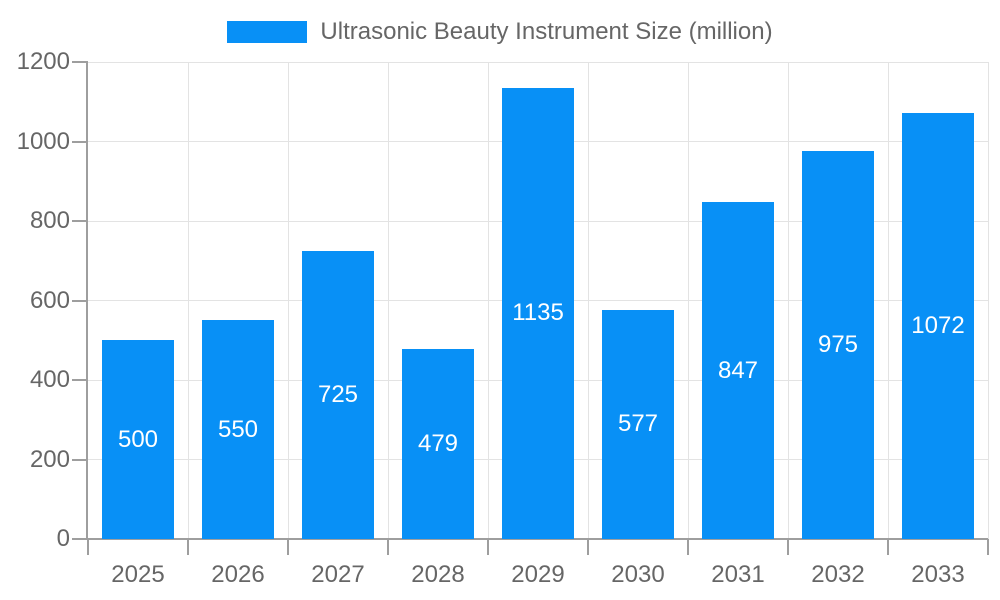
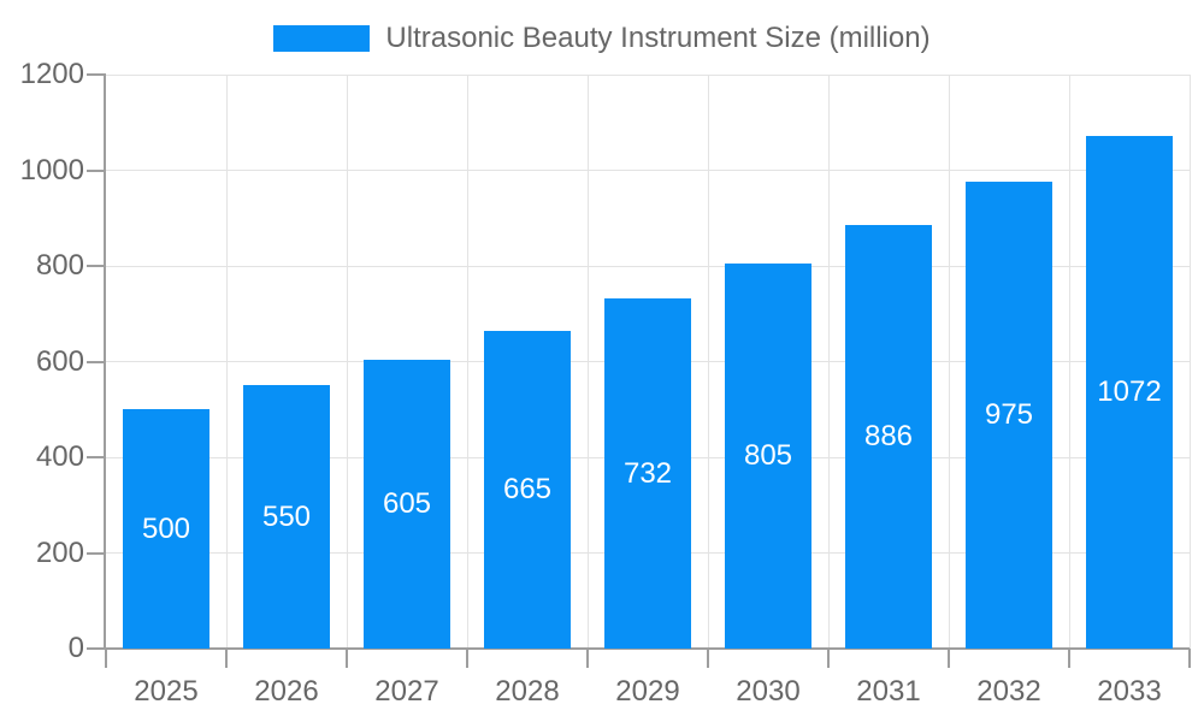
2027: 725 -> 605
2028: 479 -> 665
2029: 1135 -> 732
2030: 577 -> 805
2031: 847 -> 886
